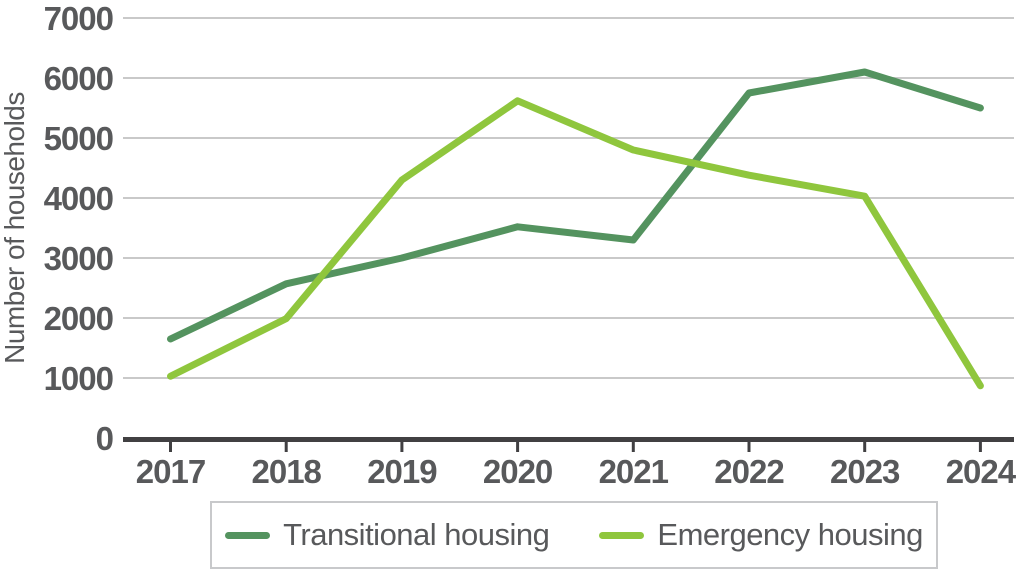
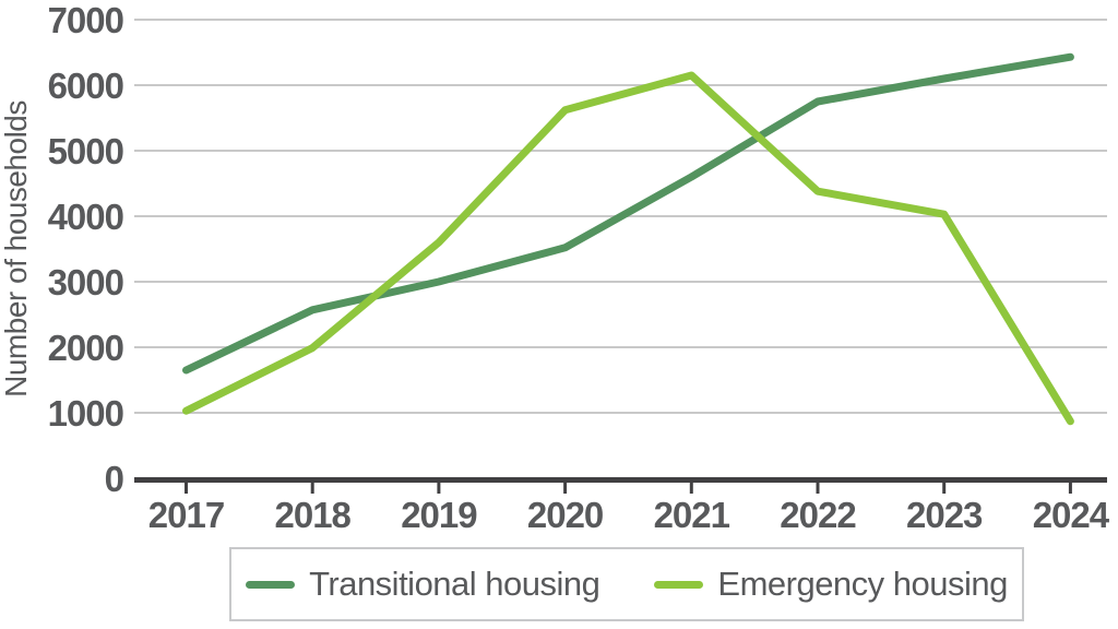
Emergency housing/2019: 4300 -> 3600
Transitional housing/2021: 3300 -> 4600
Emergency housing/2021: 4800 -> 6200
Transitional housing/2024: 5500 -> 6400
